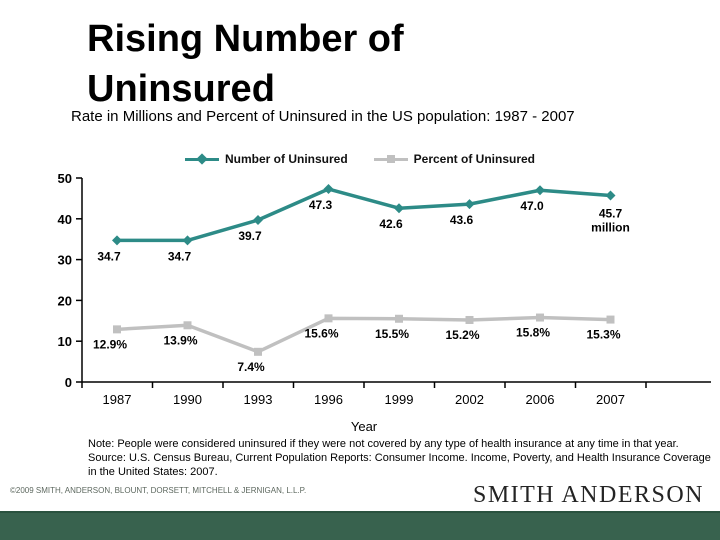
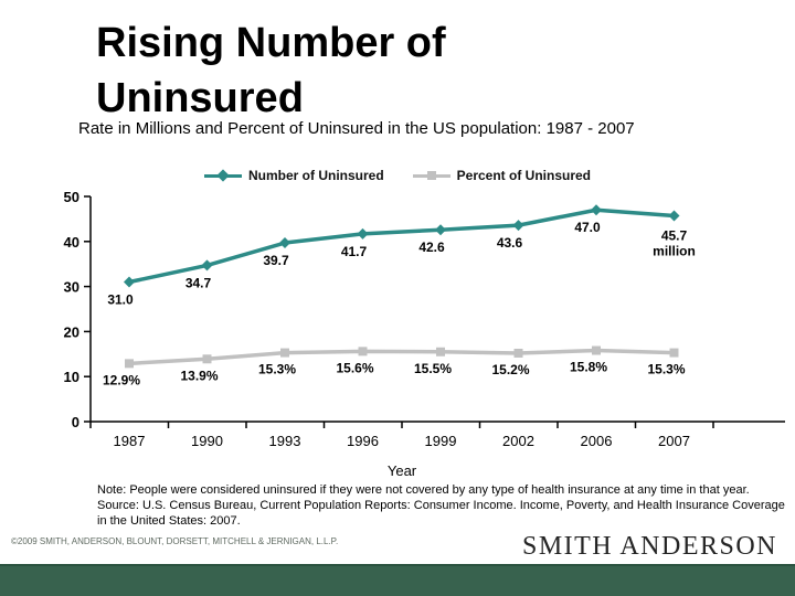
Number of Uninsured/1987: 34.7 -> 31.0
Percent of Uninsured/1993: 7.4% -> 15.3%
Number of Uninsured/1996: 47.3 -> 41.7
